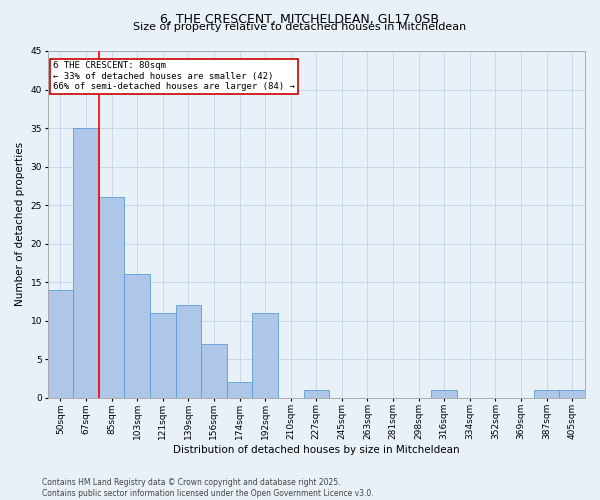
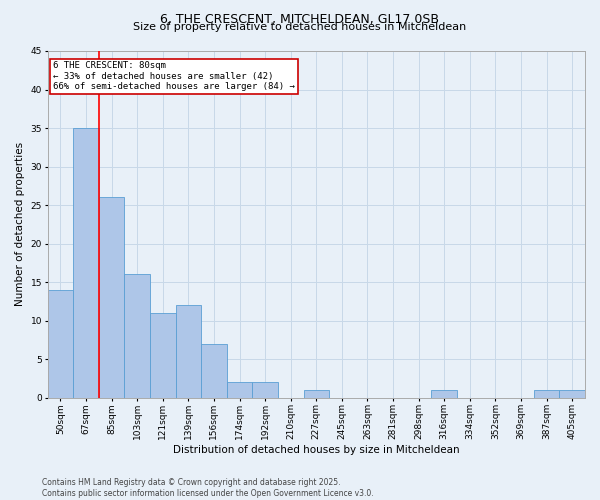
192sqm: 11 -> 2
